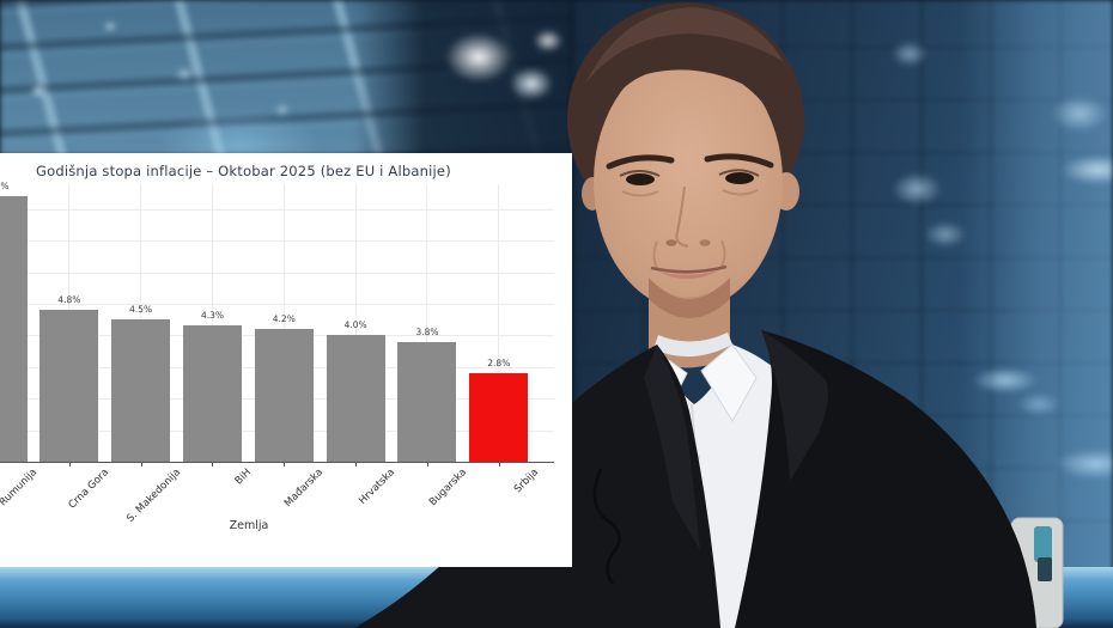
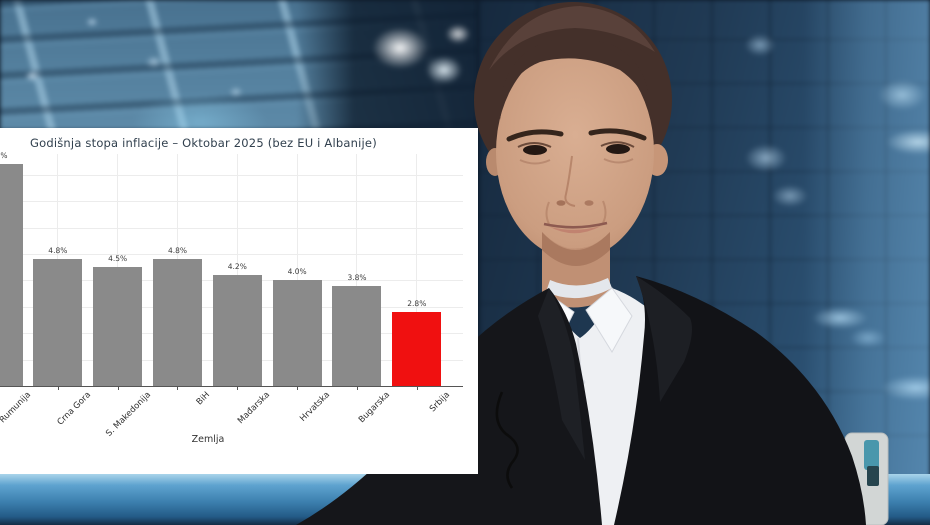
BiH: 4.3% -> 4.8%
